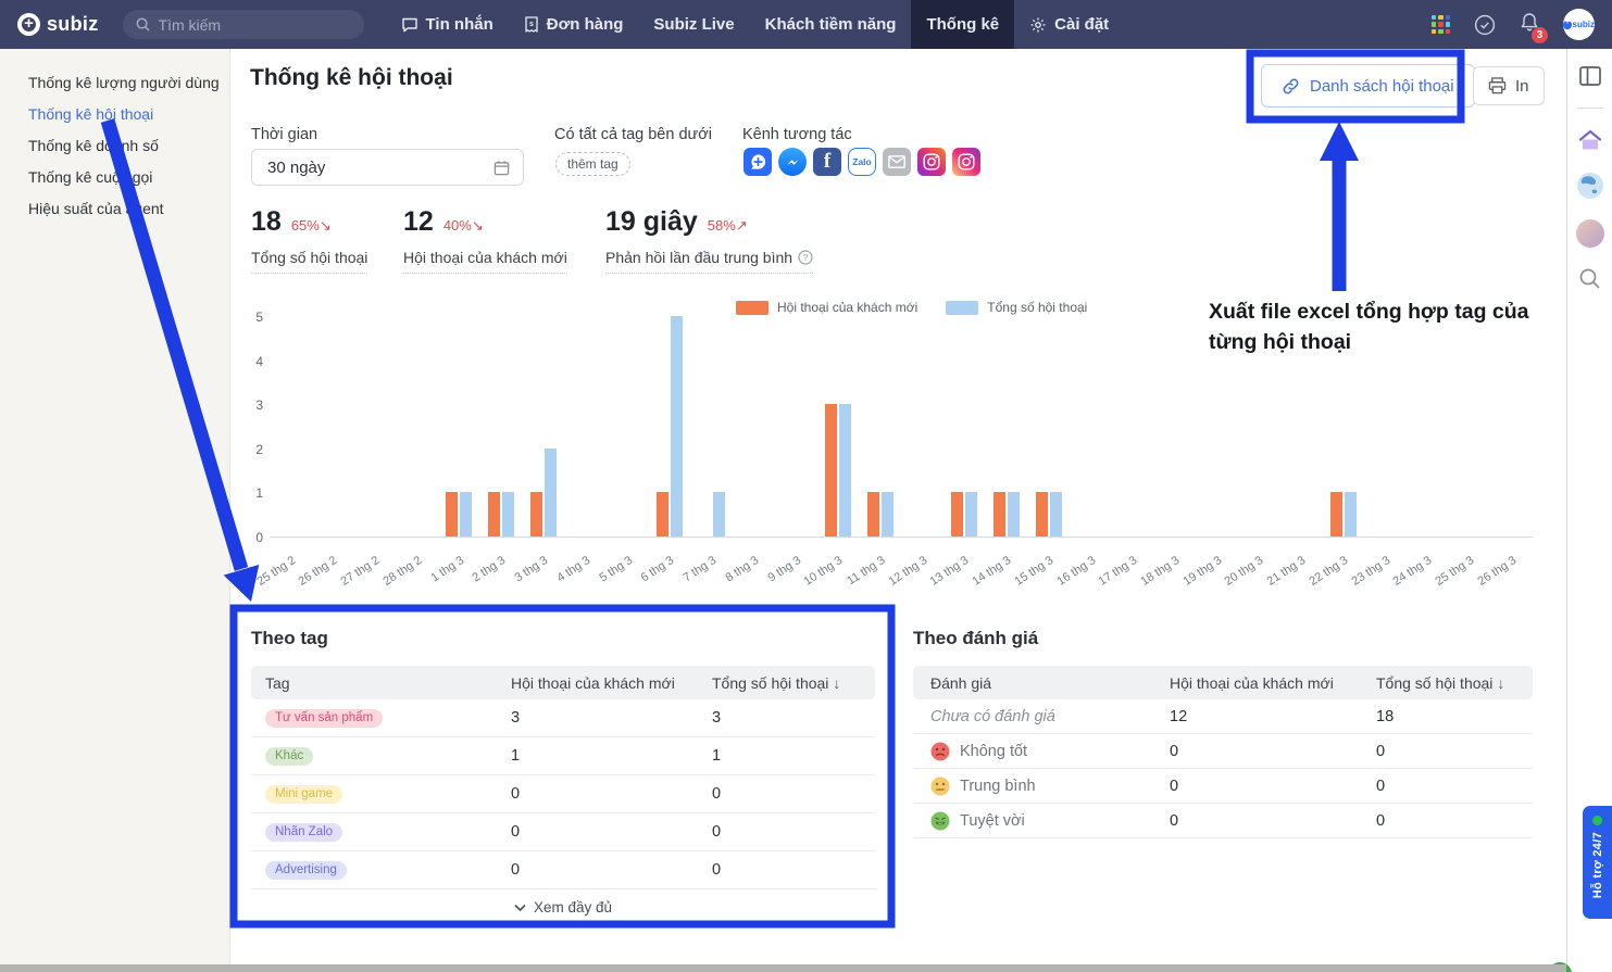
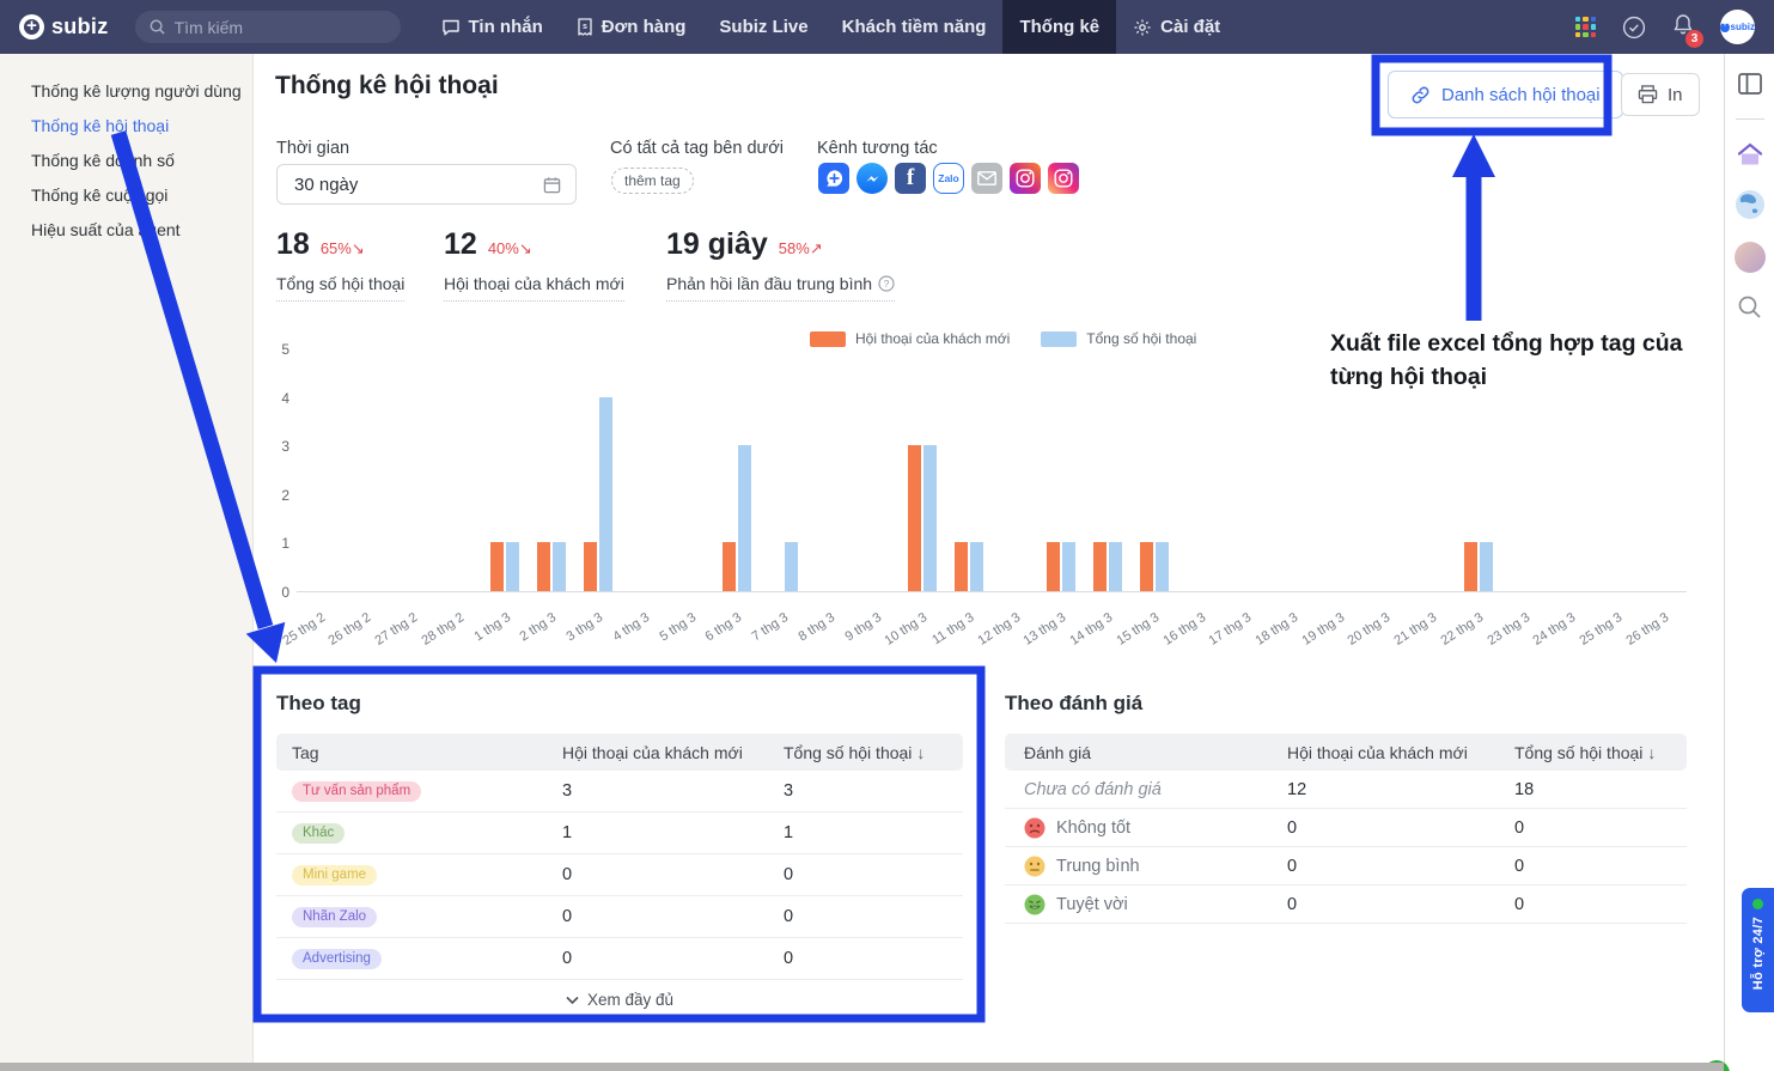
Tổng số hội thoại/3 thg 3: 2 -> 4
Tổng số hội thoại/6 thg 3: 5 -> 3
